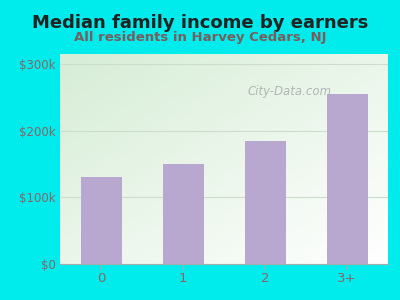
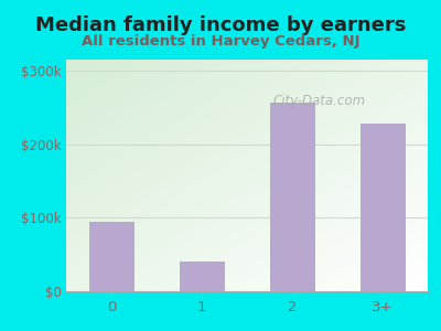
0: $130k -> $94k
1: $150k -> $40k
2: $185k -> $256k
3+: $255k -> $228k
